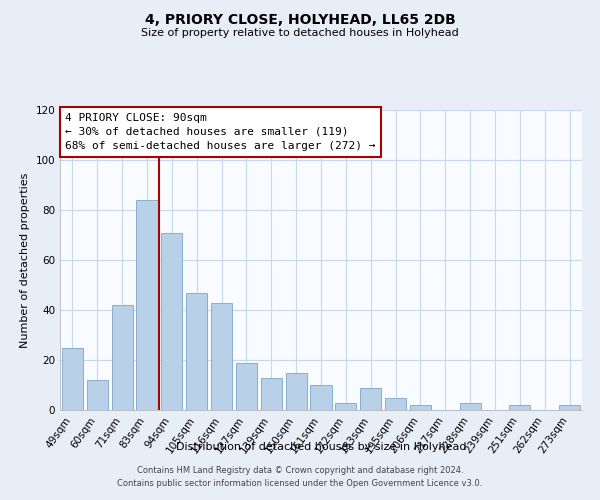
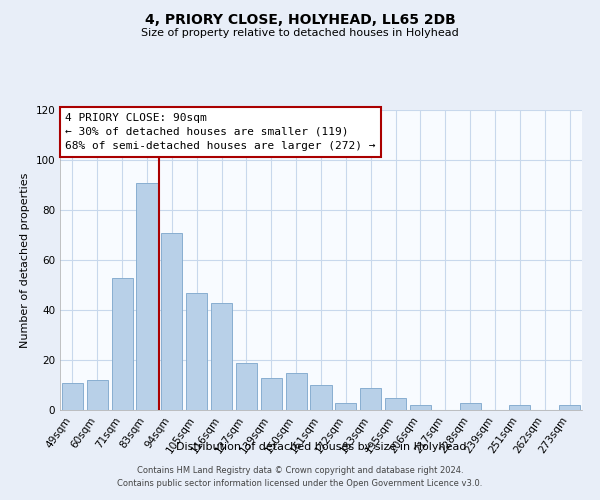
49sqm: 25 -> 11
71sqm: 42 -> 53
83sqm: 84 -> 91
